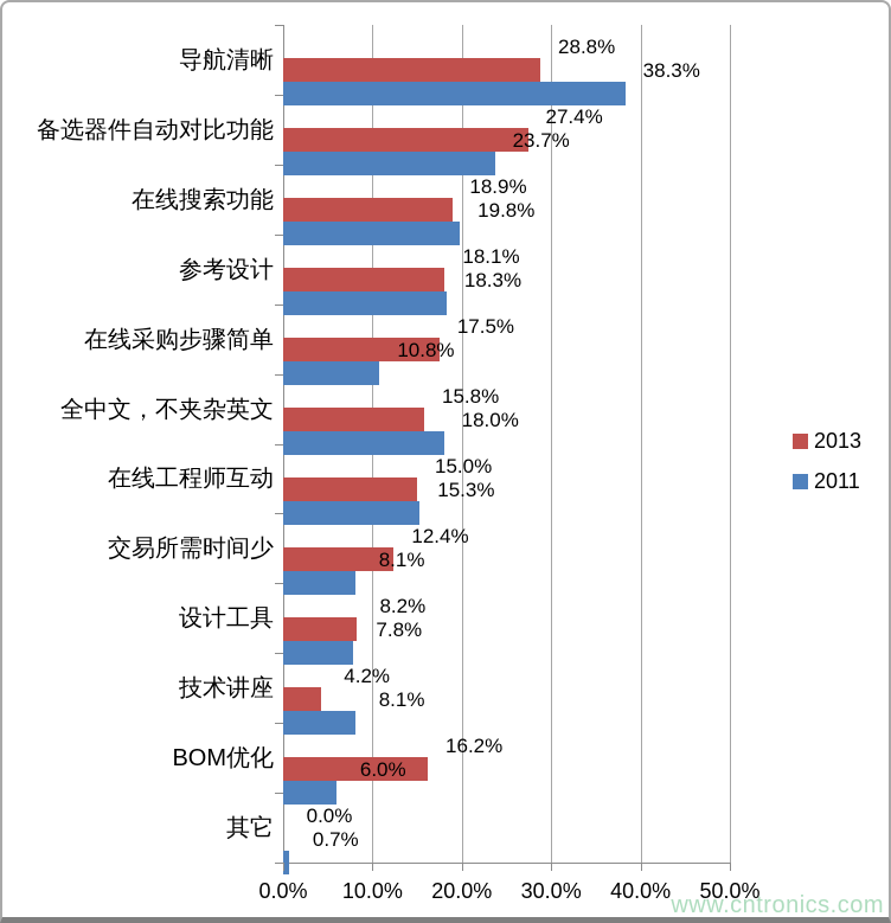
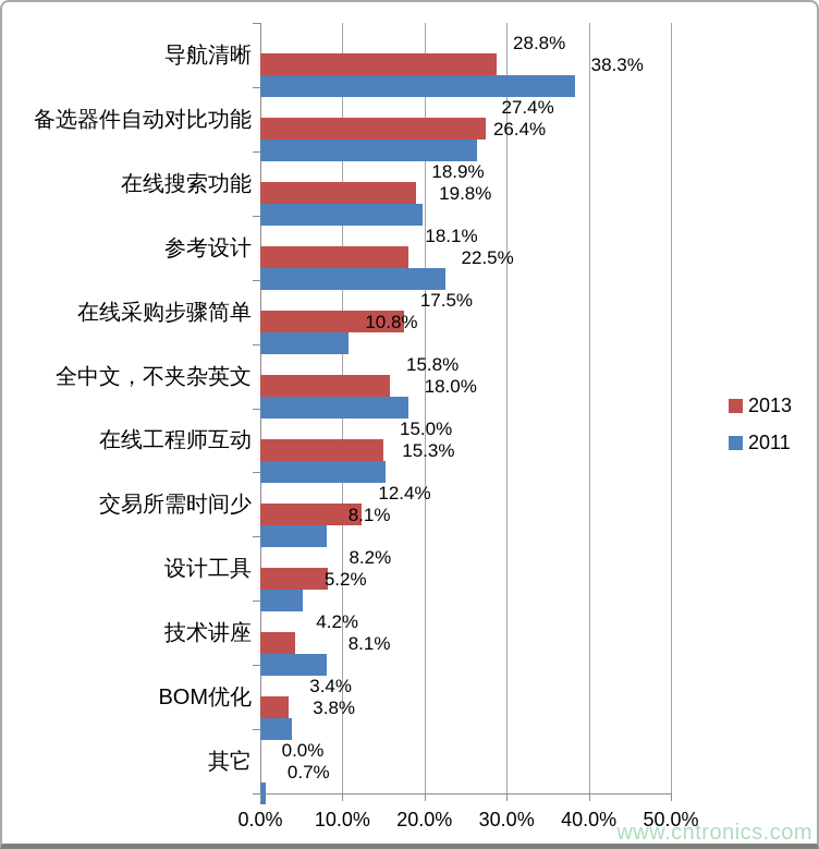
2011/备选器件自动对比功能: 23.7% -> 26.4%
2011/参考设计: 18.3% -> 22.5%
2011/设计工具: 7.8% -> 5.2%
2013/BOM优化: 16.2% -> 3.4%
2011/BOM优化: 6.0% -> 3.8%
